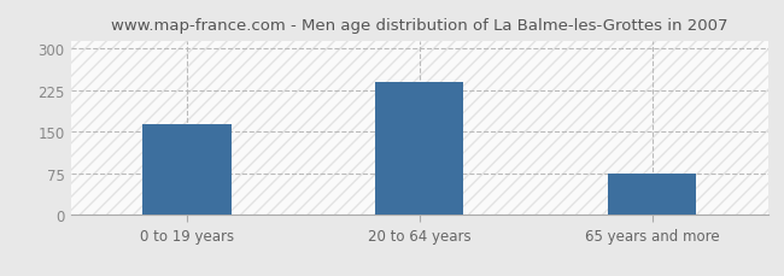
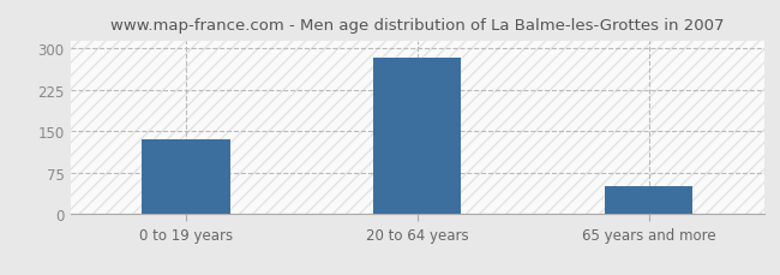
0 to 19 years: 165 -> 135
20 to 64 years: 240 -> 284
65 years and more: 75 -> 50
